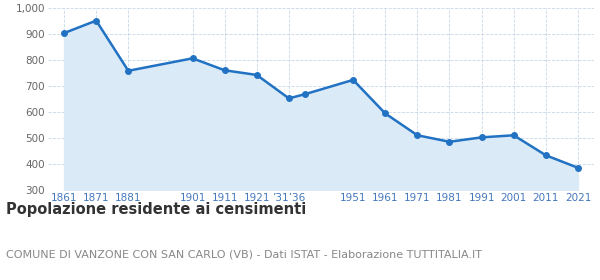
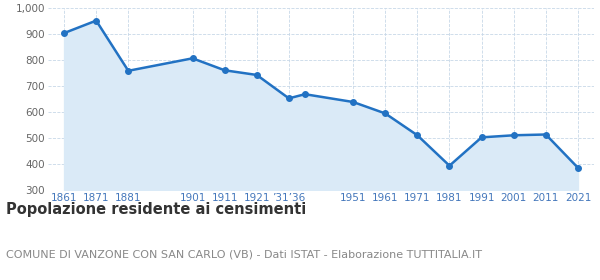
1951: 725 -> 640
1981: 487 -> 395
2011: 435 -> 515
